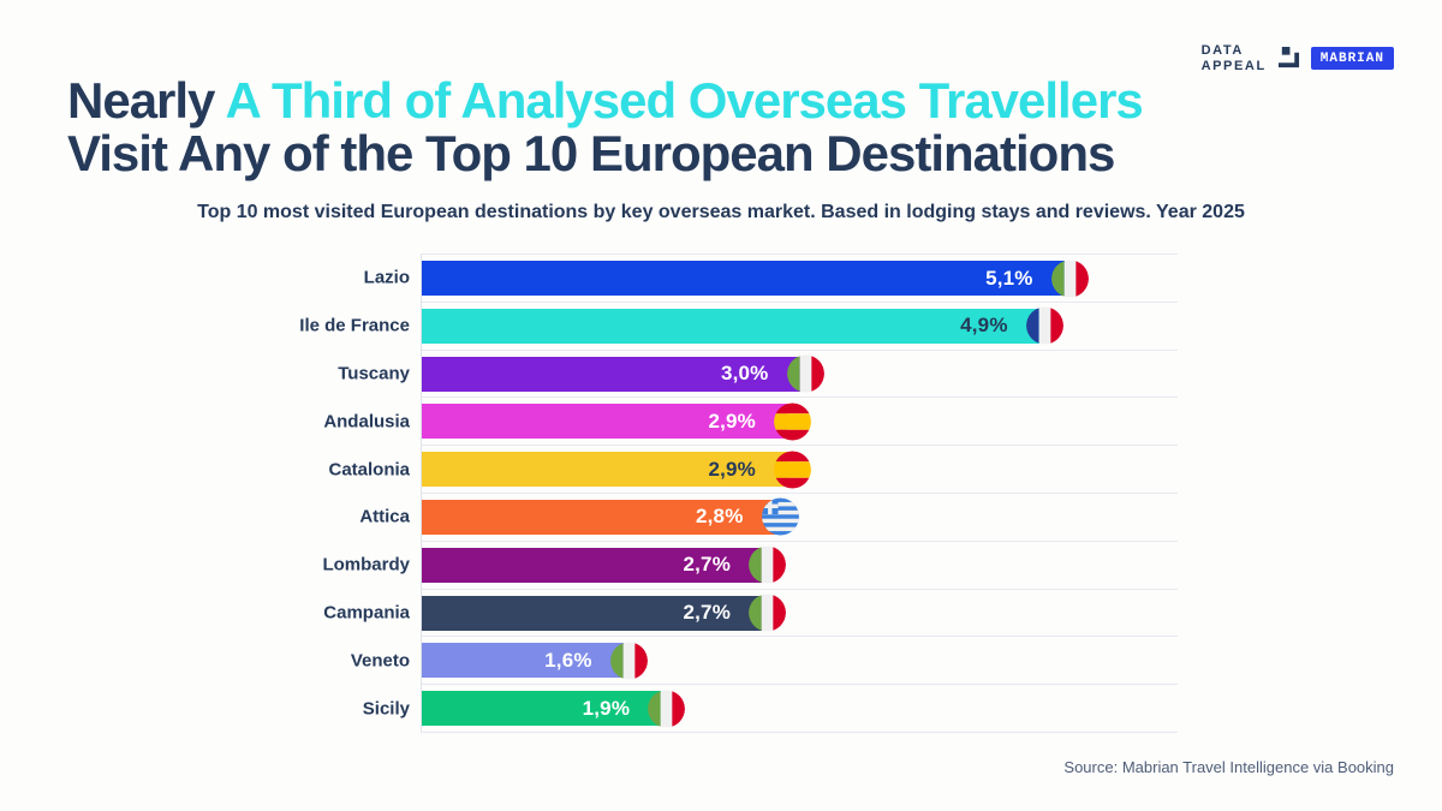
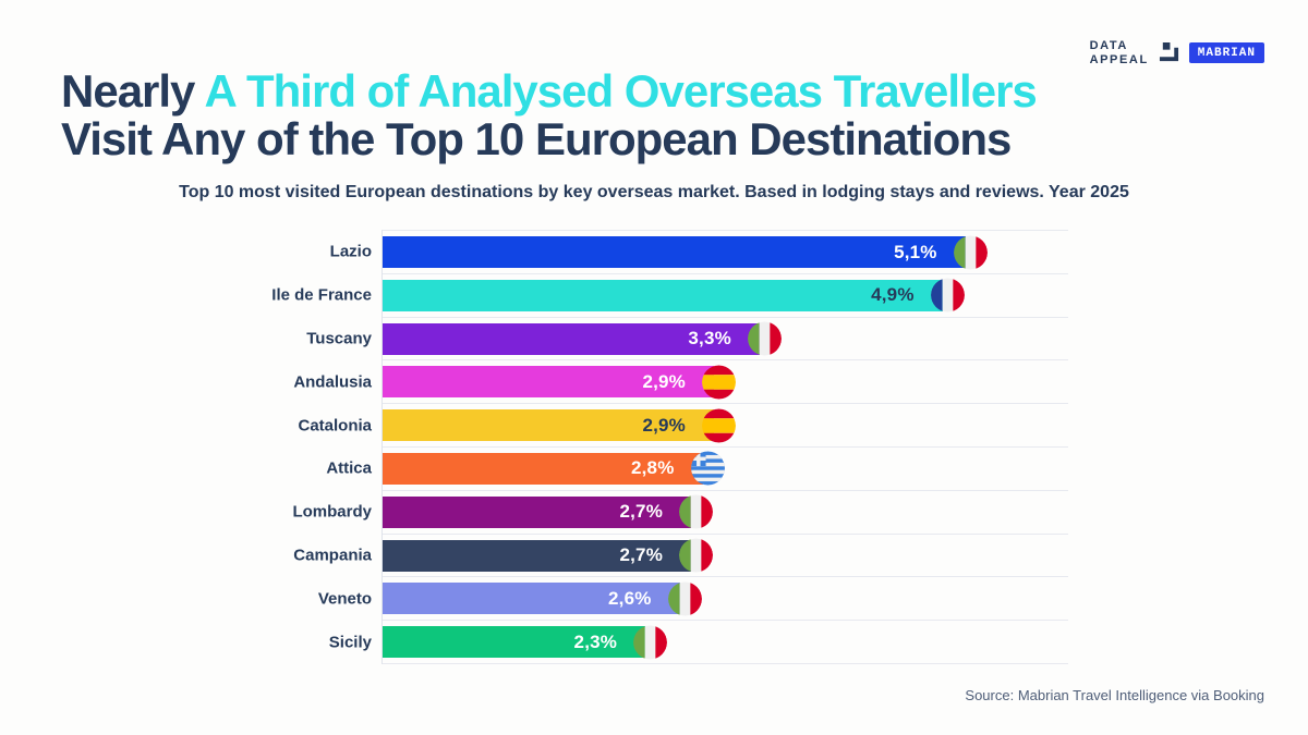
Tuscany: 3,0% -> 3,3%
Veneto: 1,6% -> 2,6%
Sicily: 1,9% -> 2,3%
